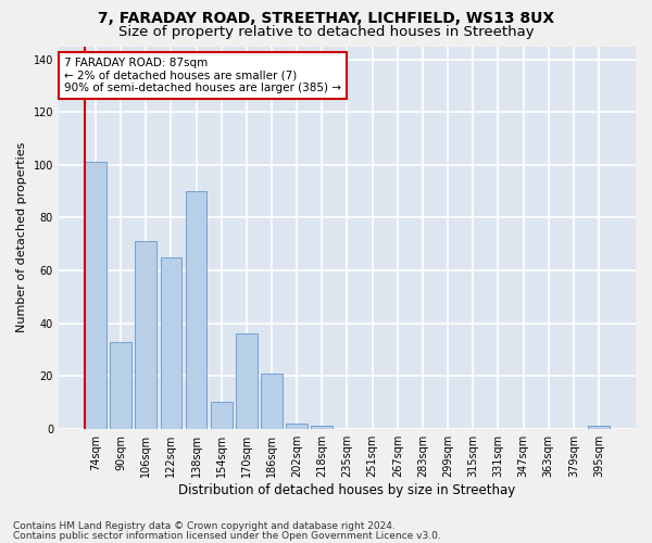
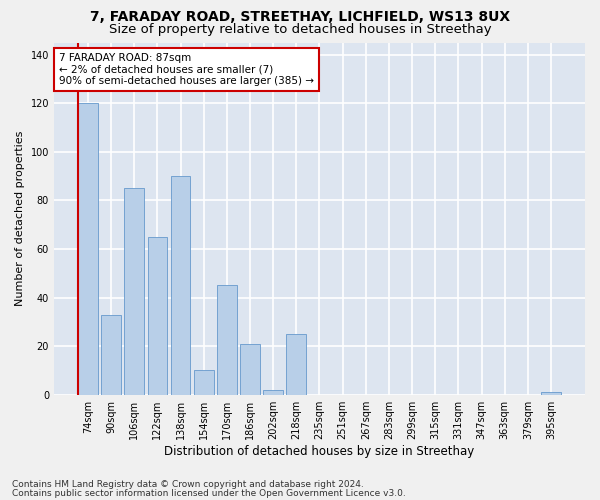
74sqm: 101 -> 120
106sqm: 71 -> 85
170sqm: 36 -> 45
218sqm: 1 -> 25
